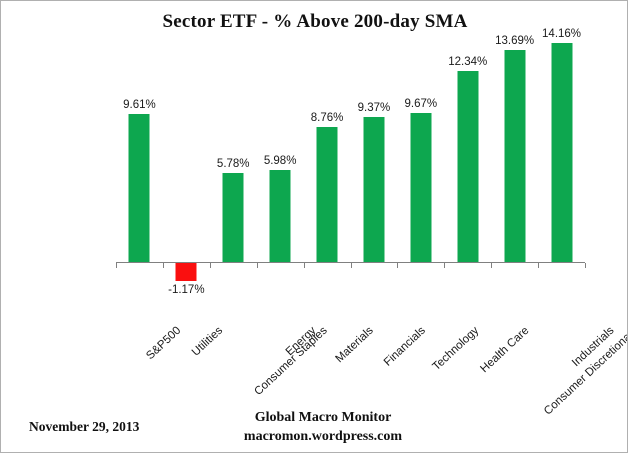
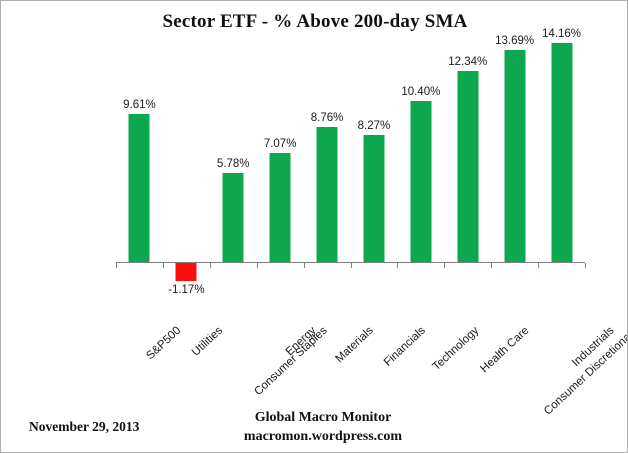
Energy: 5.98% -> 7.07%
Financials: 9.37% -> 8.27%
Technology: 9.67% -> 10.40%
